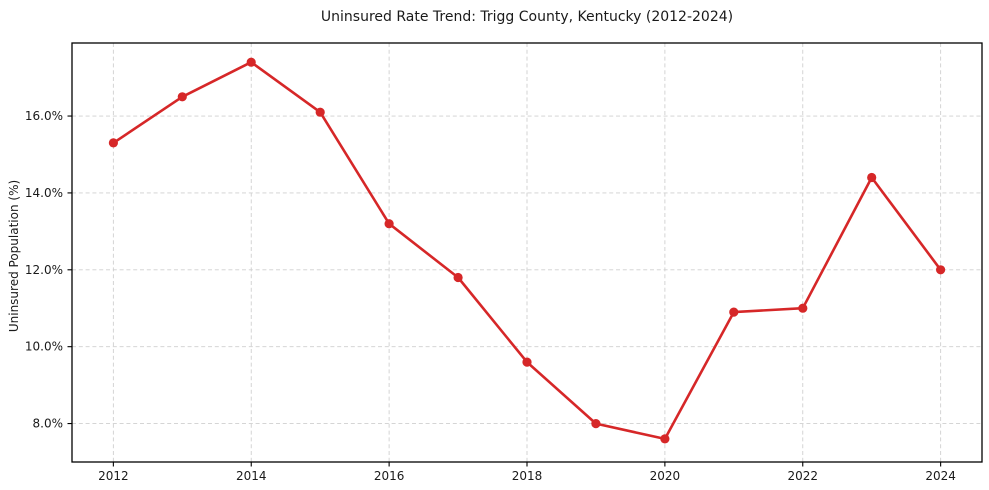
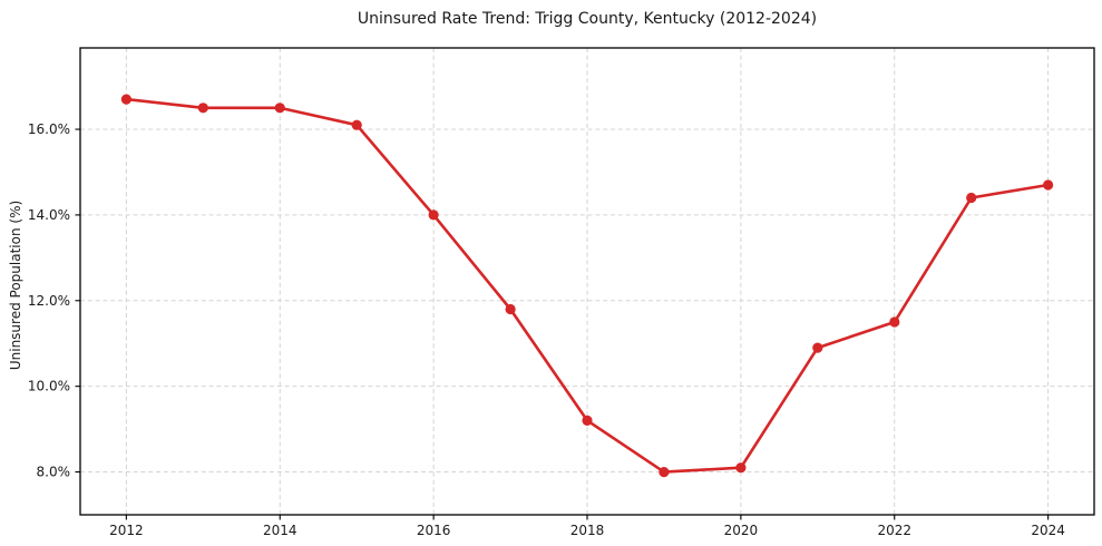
2012: 15.3% -> 16.7%
2014: 17.4% -> 16.5%
2016: 13.2% -> 14.0%
2018: 9.6% -> 9.2%
2020: 7.6% -> 8.1%
2022: 11.0% -> 11.5%
2024: 12.0% -> 14.7%
